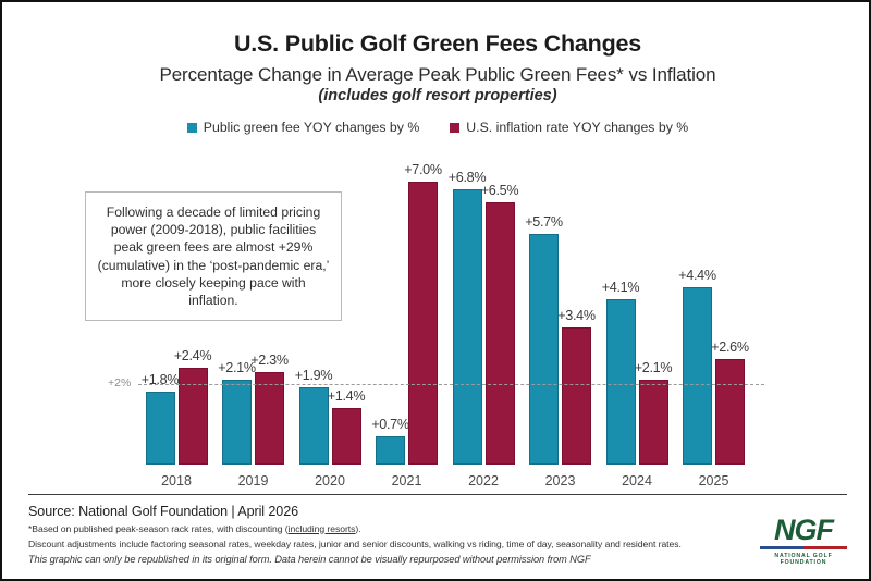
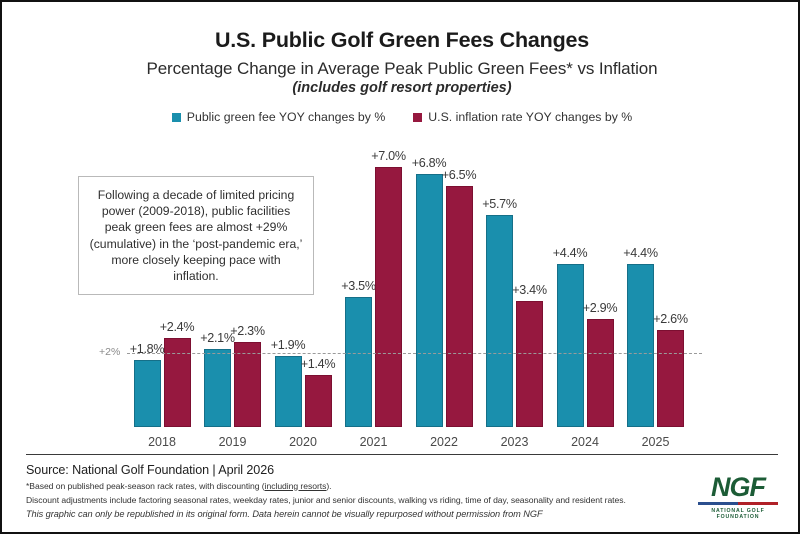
Public green fee YOY changes by %/2021: +0.7% -> +3.5%
Public green fee YOY changes by %/2024: +4.1% -> +4.4%
U.S. inflation rate YOY changes by %/2024: +2.1% -> +2.9%
